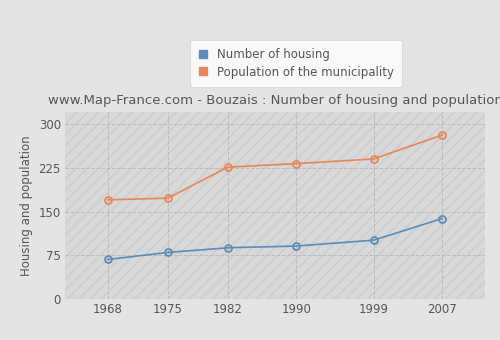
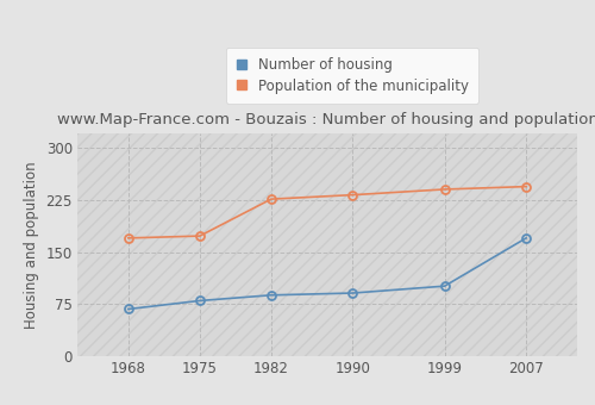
Number of housing/2007: 138 -> 170
Population of the municipality/2007: 281 -> 244
